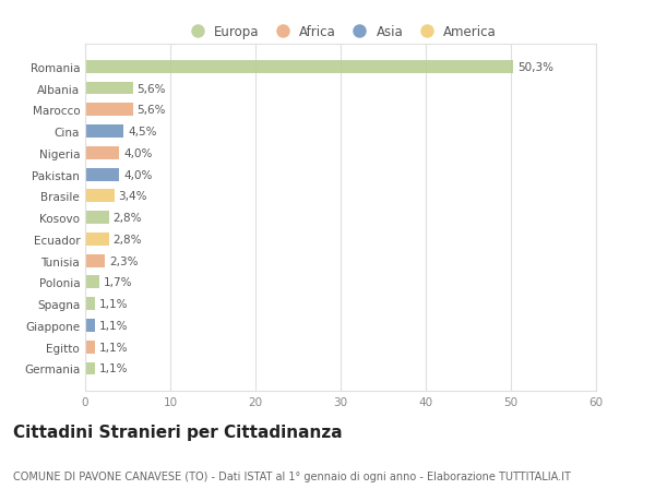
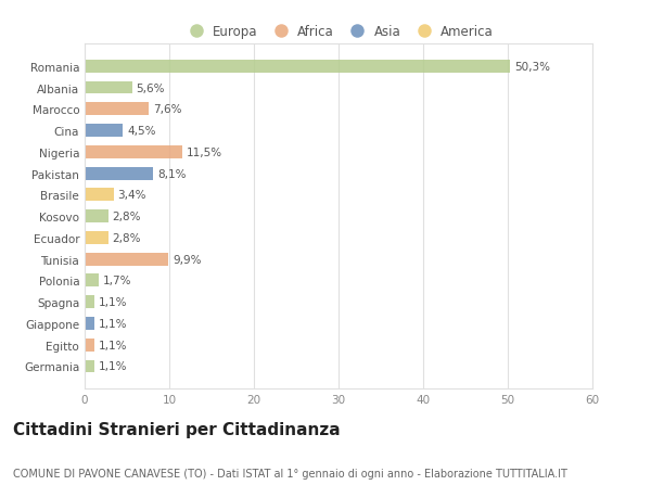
Marocco: 5,6% -> 7,6%
Nigeria: 4,0% -> 11,5%
Pakistan: 4,0% -> 8,1%
Tunisia: 2,3% -> 9,9%
